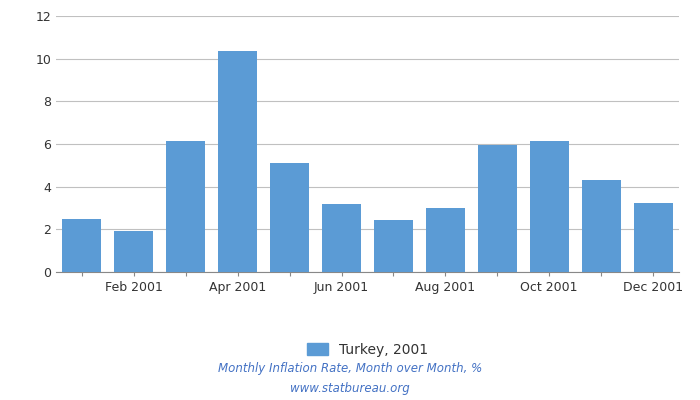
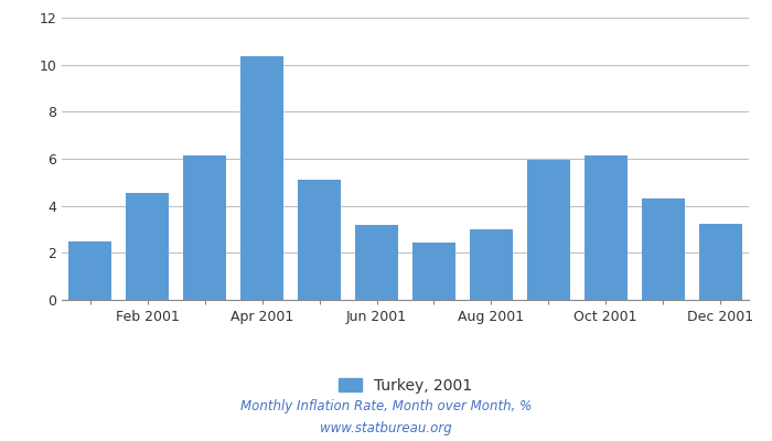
Feb 2001: 1.90 -> 4.55
